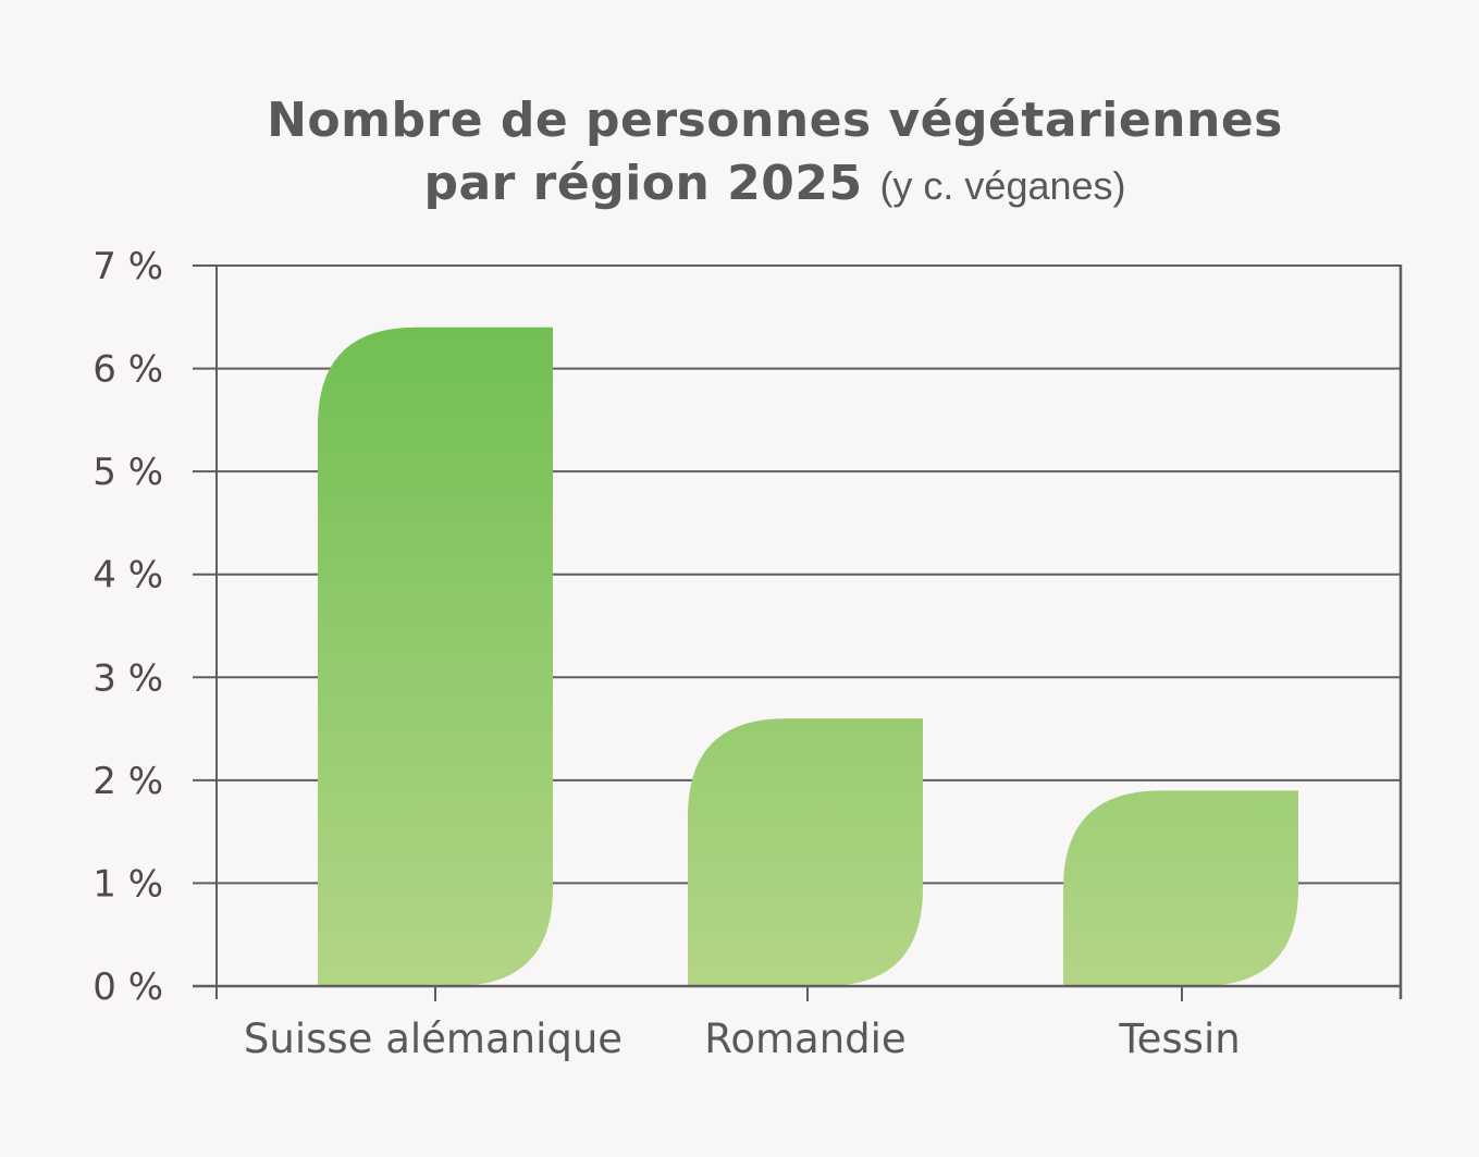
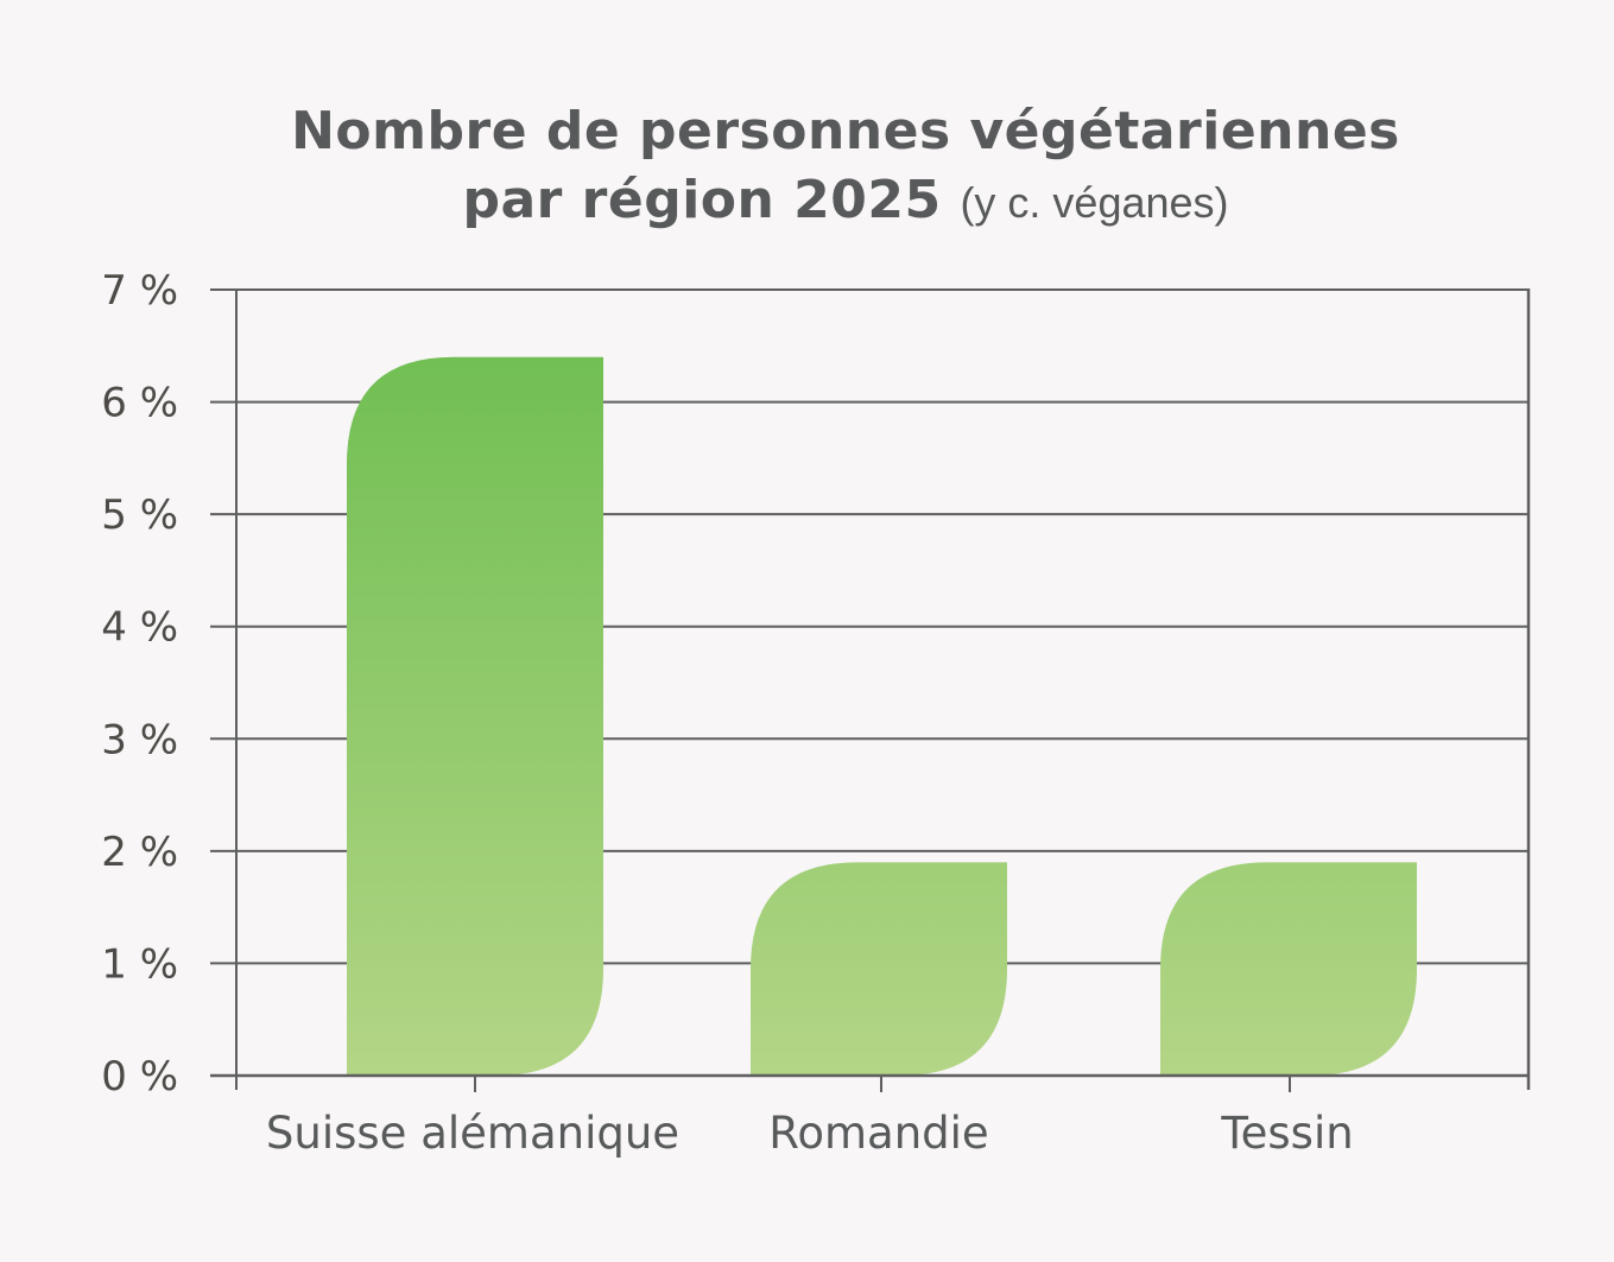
Romandie: 2.6% -> 1.9%
